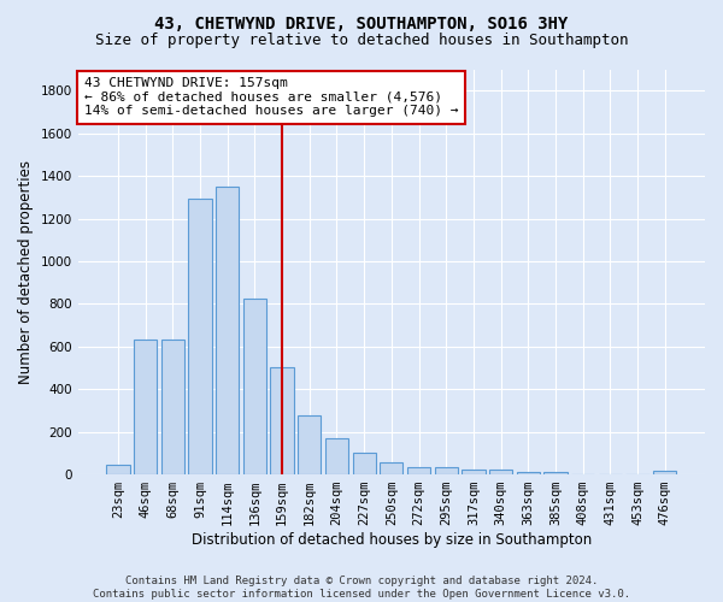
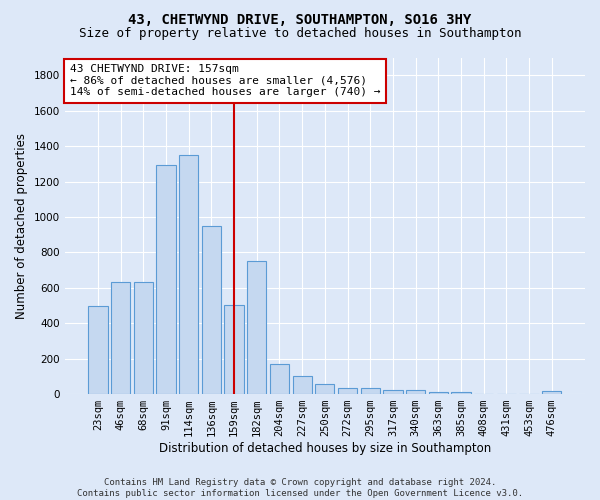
23sqm: 40 -> 500
136sqm: 820 -> 950
182sqm: 280 -> 750
